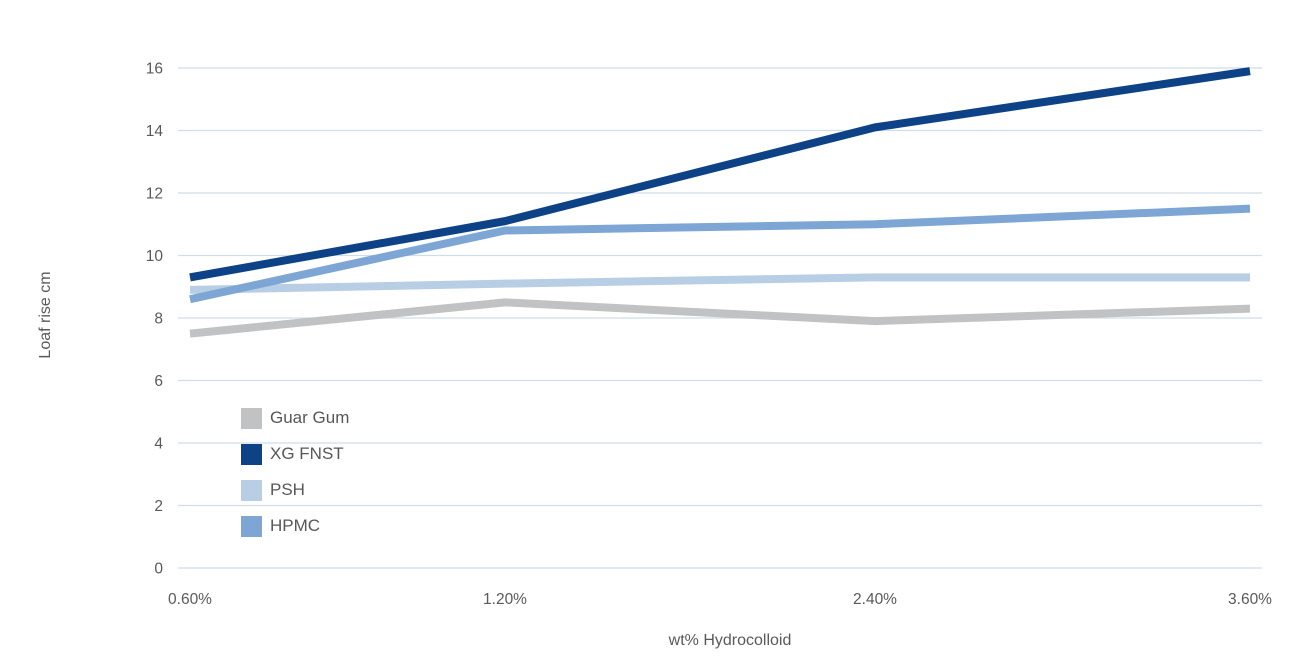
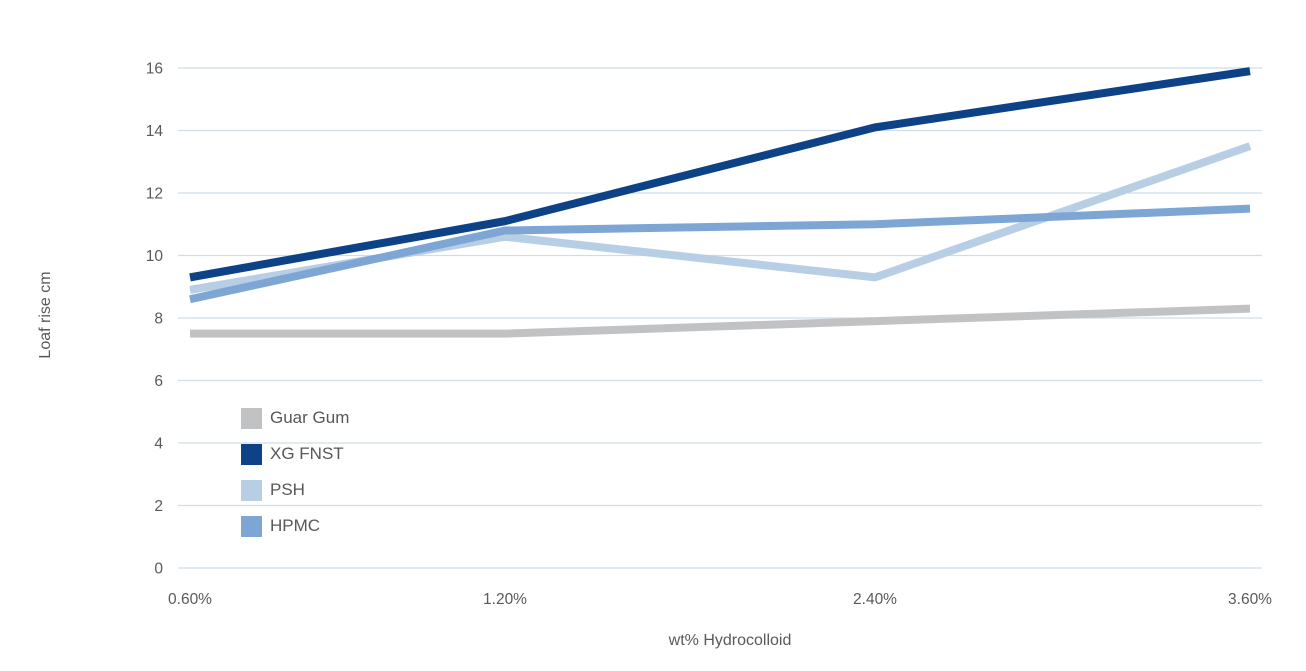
Guar Gum/1.20%: 8.5 -> 7.5
PSH/1.20%: 9.1 -> 10.6
PSH/3.60%: 9.3 -> 13.5
